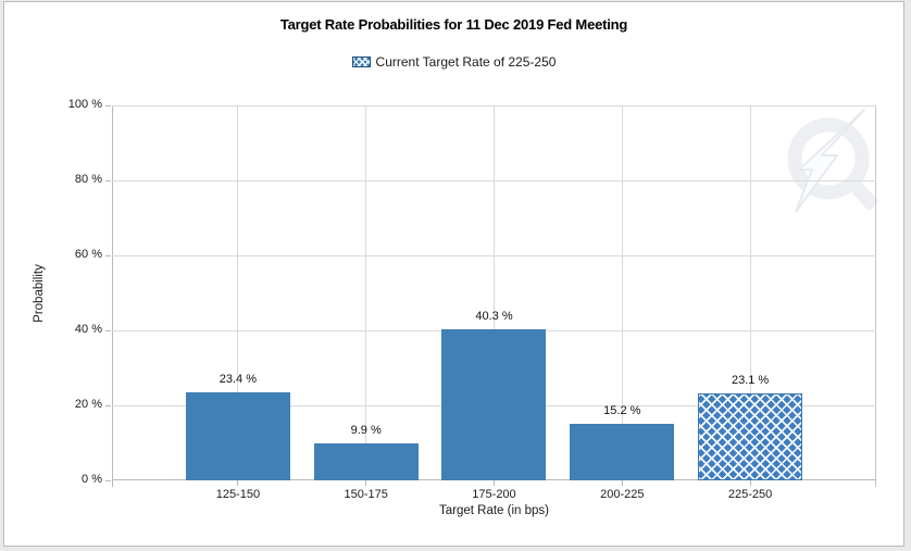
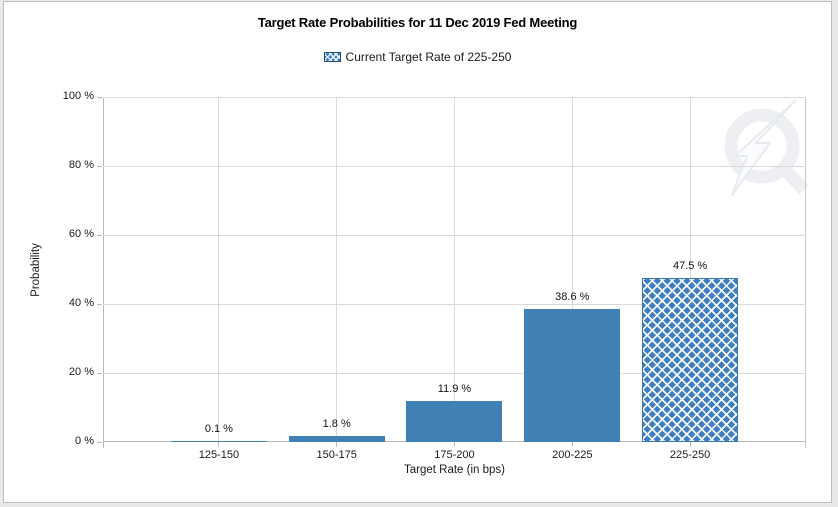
125-150: 23.4 -> 0.1
150-175: 9.9 -> 1.8
175-200: 40.3 -> 11.9
200-225: 15.2 -> 38.6
225-250: 23.1 -> 47.5
